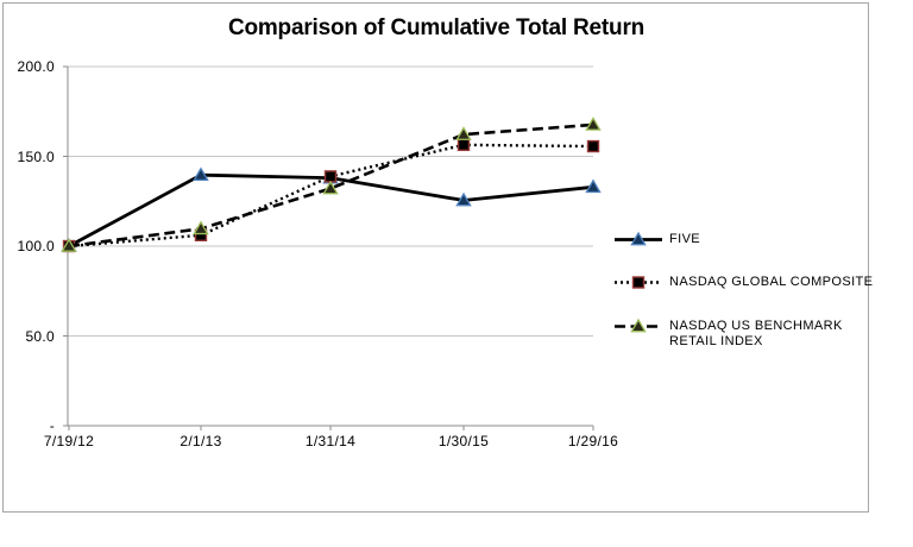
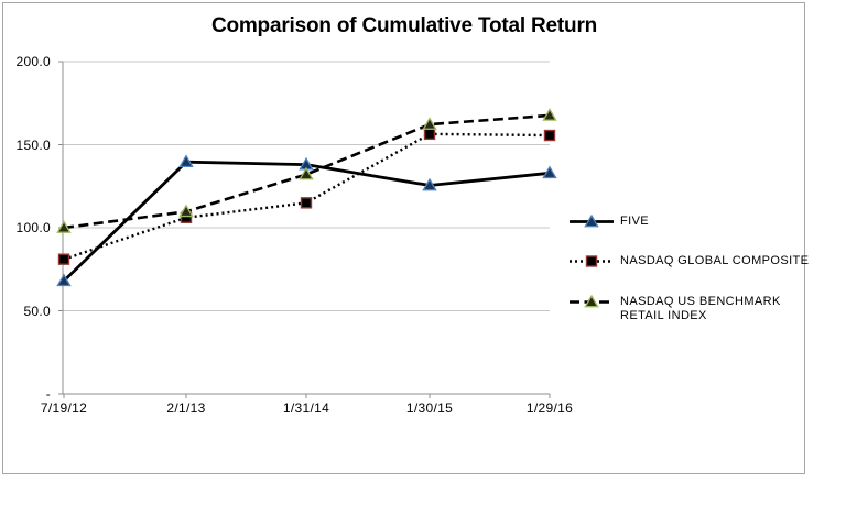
FIVE/7/19/12: 100 -> 68
NASDAQ GLOBAL COMPOSITE/7/19/12: 100 -> 81
NASDAQ GLOBAL COMPOSITE/1/31/14: 139 -> 115
